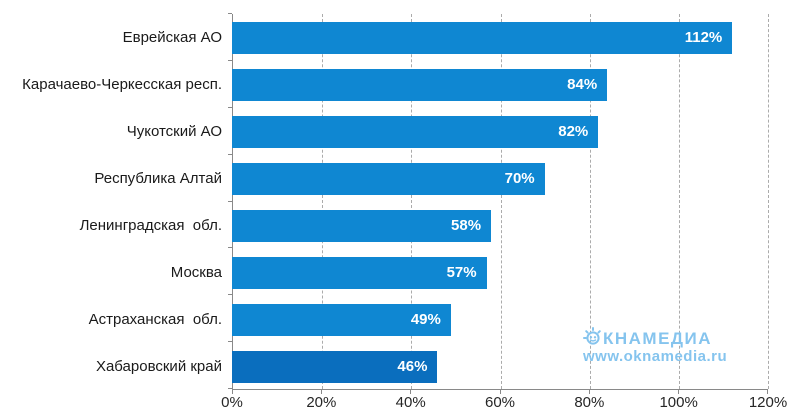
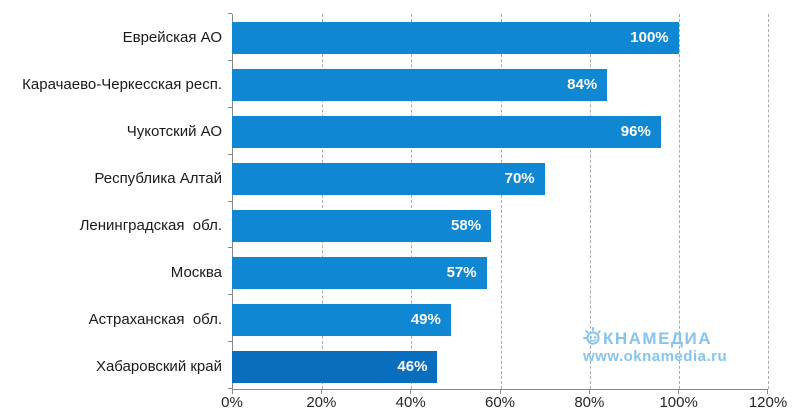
Еврейская АО: 112% -> 100%
Чукотский АО: 82% -> 96%
